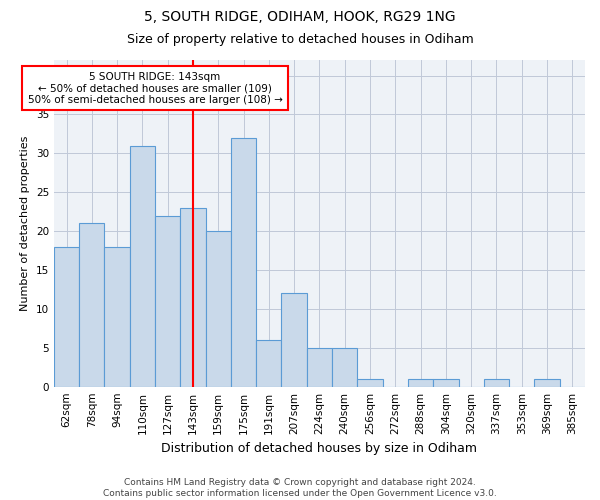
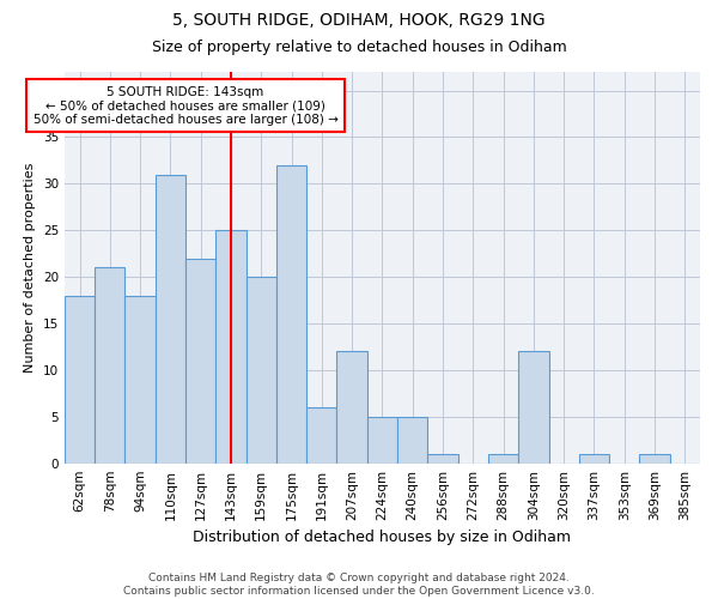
143sqm: 23 -> 25
304sqm: 1 -> 12
